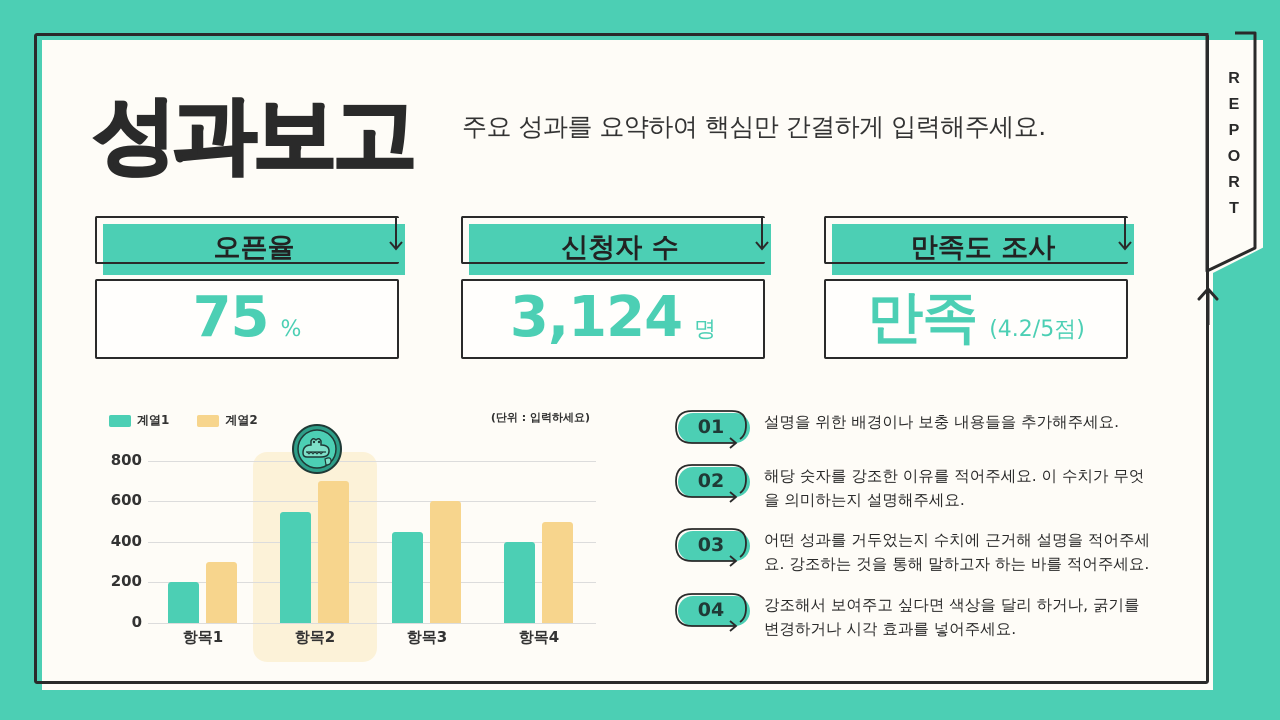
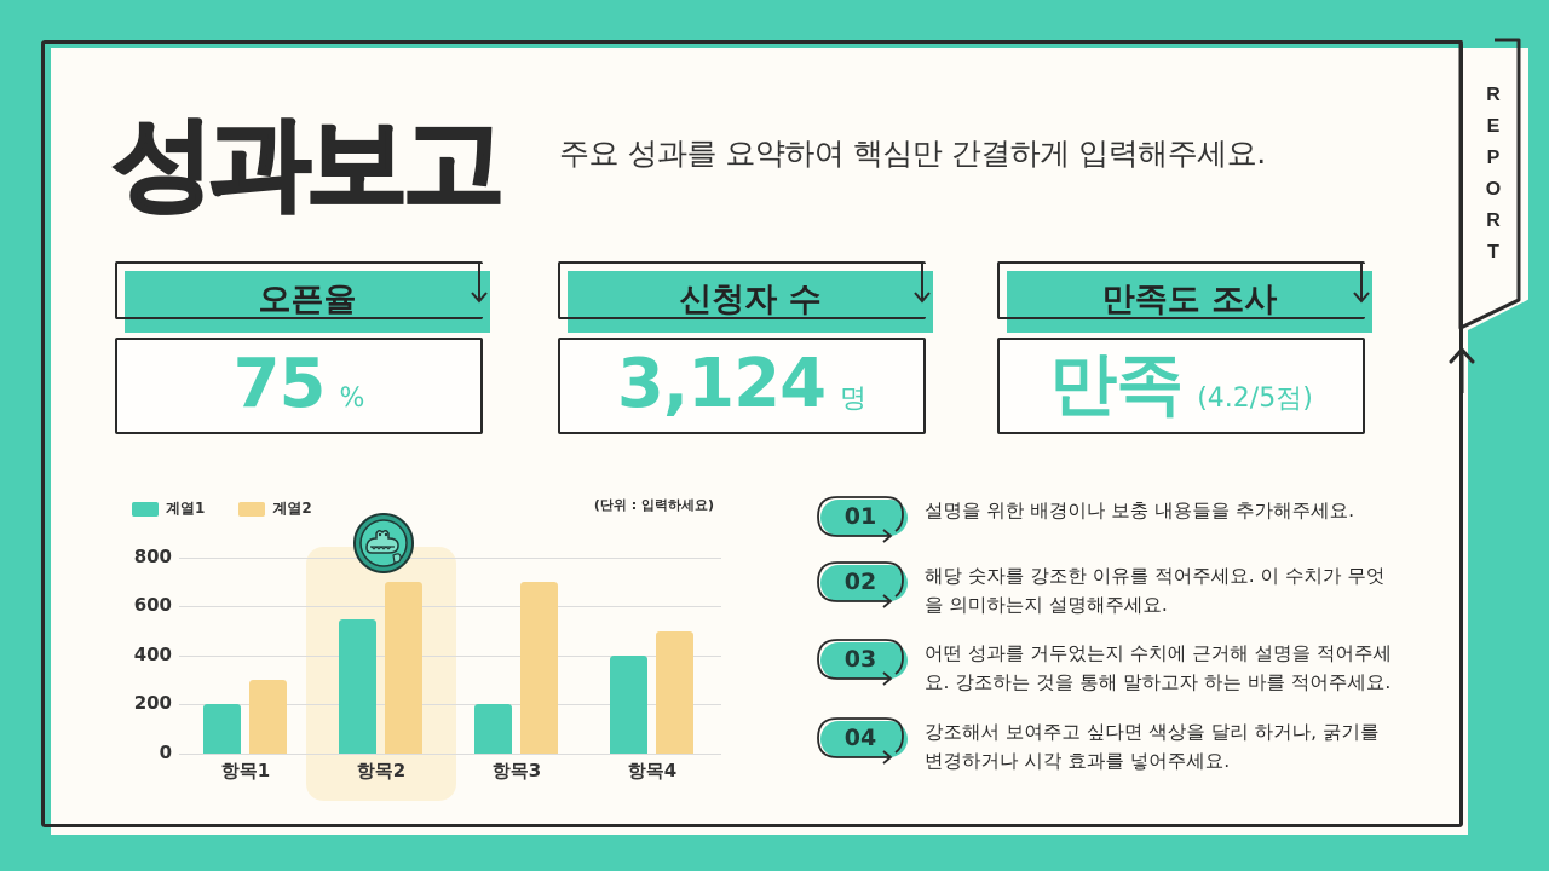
계열1/항목3: 450 -> 200
계열2/항목3: 600 -> 700
